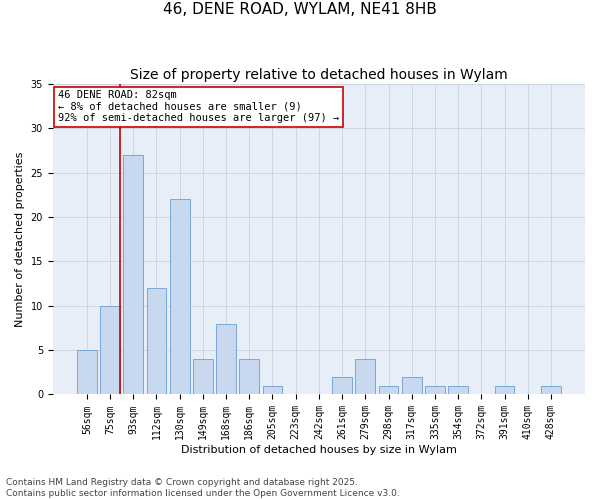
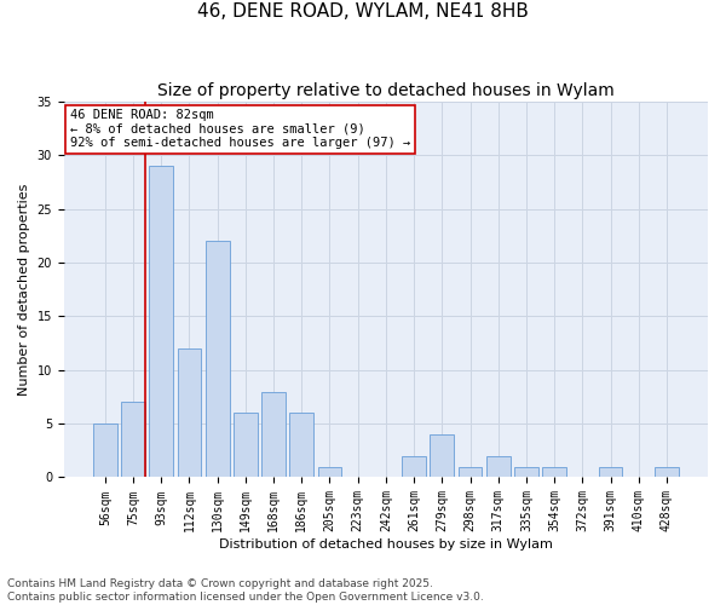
75sqm: 10 -> 7
93sqm: 27 -> 29
149sqm: 4 -> 6
186sqm: 4 -> 6
